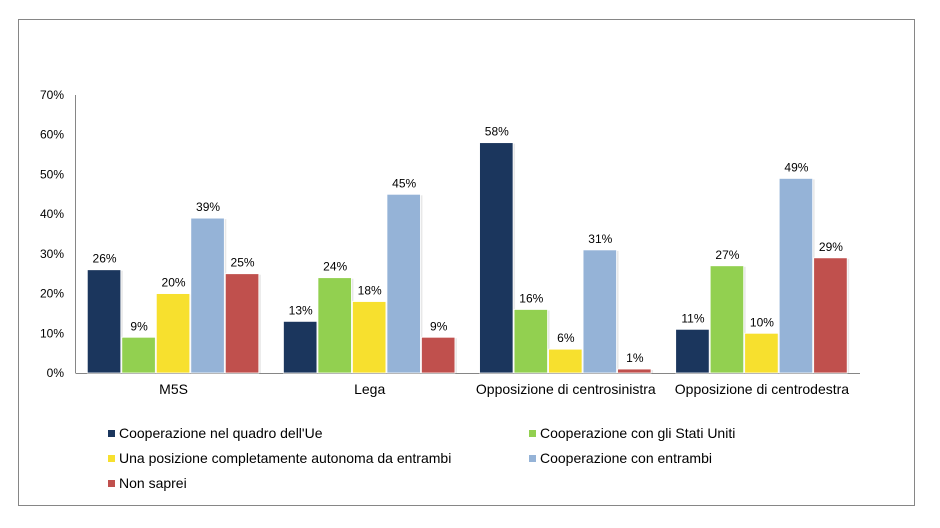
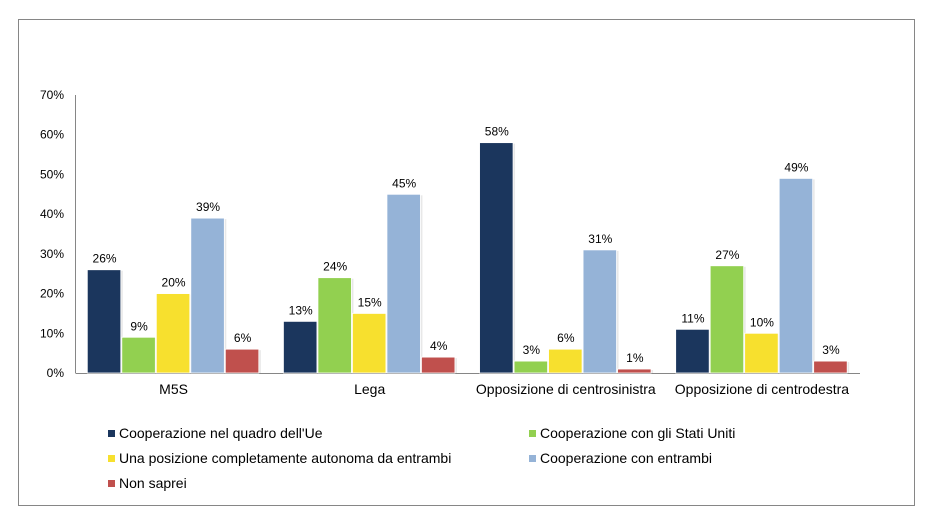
Non saprei/M5S: 25% -> 6%
Una posizione completamente autonoma da entrambi/Lega: 18% -> 15%
Non saprei/Lega: 9% -> 4%
Cooperazione con gli Stati Uniti/Opposizione di centrosinistra: 16% -> 3%
Non saprei/Opposizione di centrodestra: 29% -> 3%
